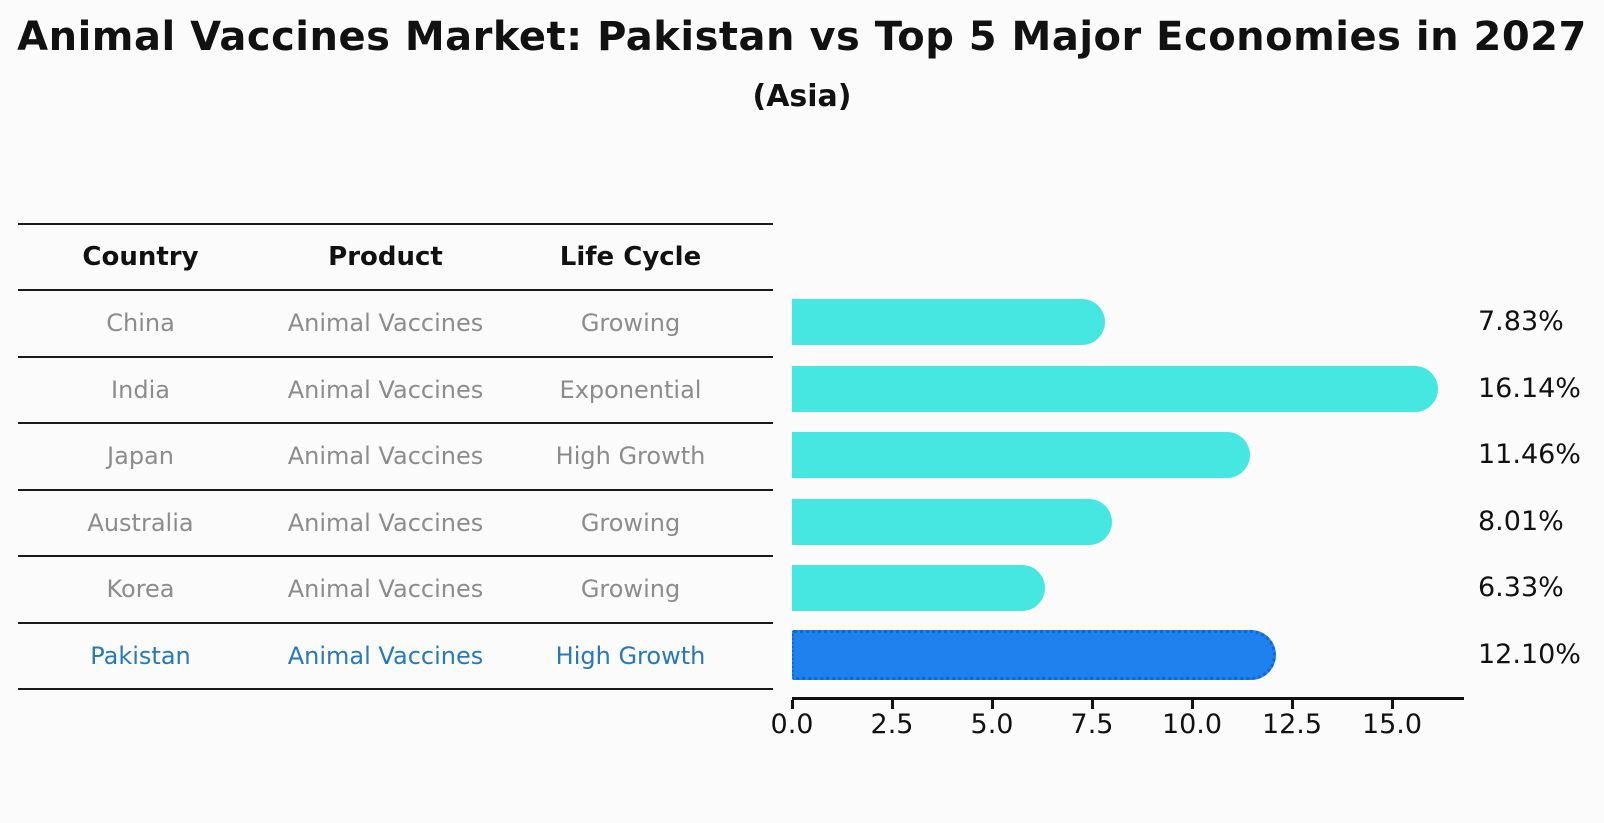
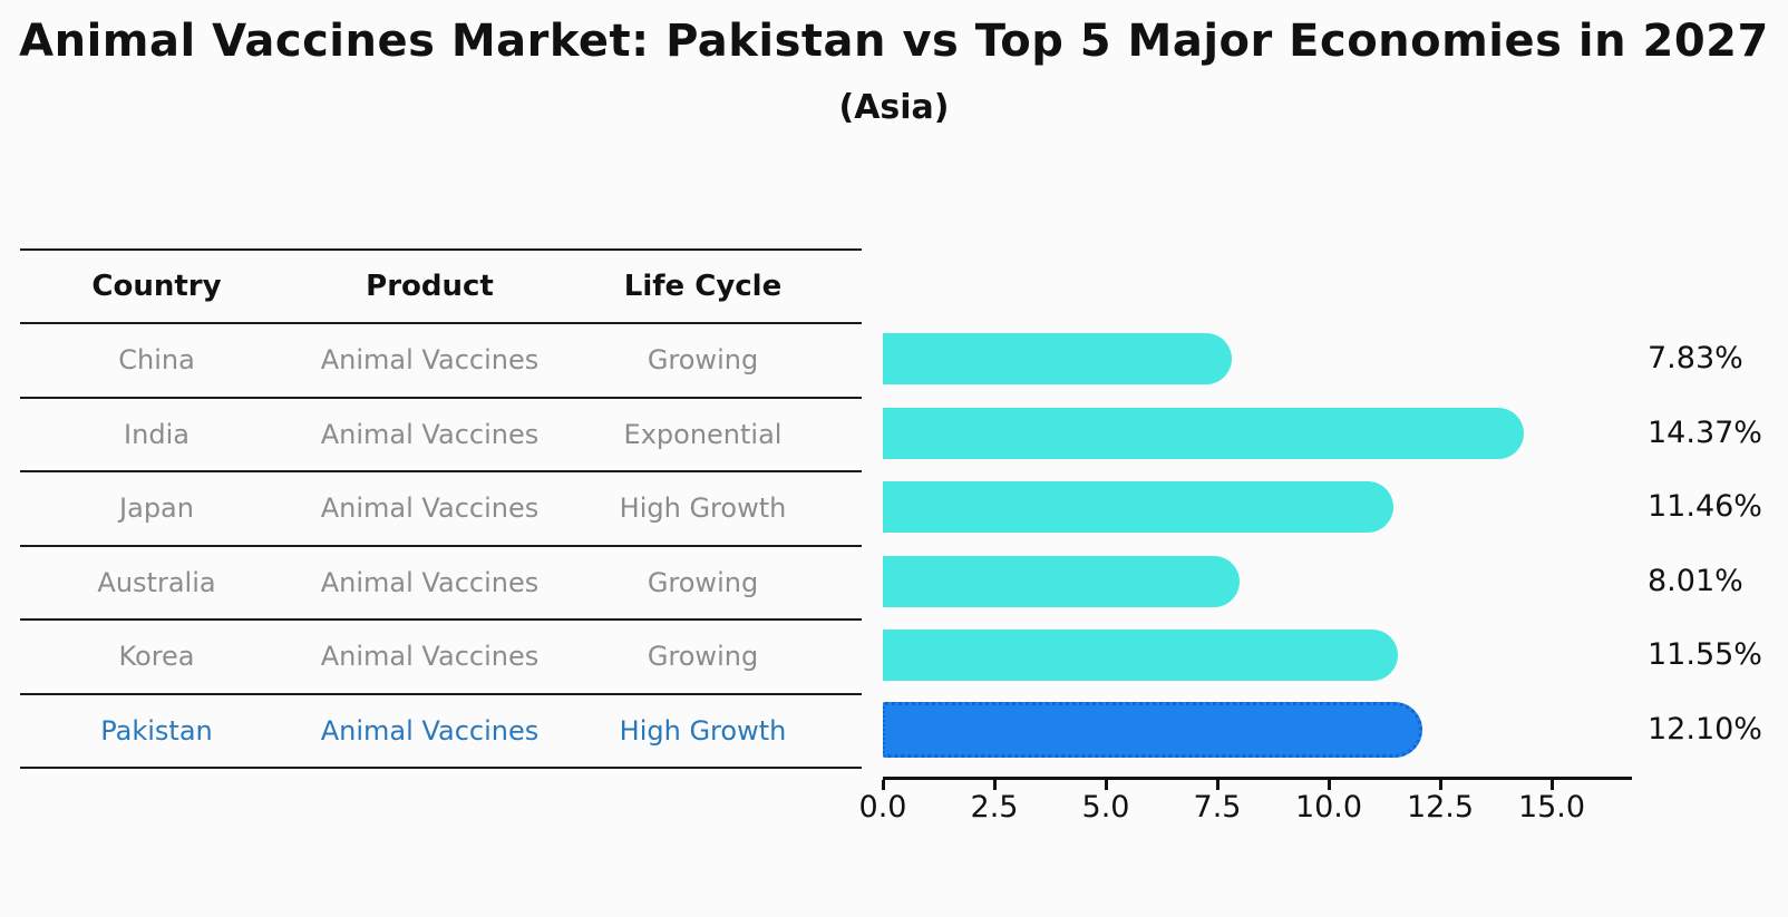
India: 16.14% -> 14.37%
Korea: 6.33% -> 11.55%
